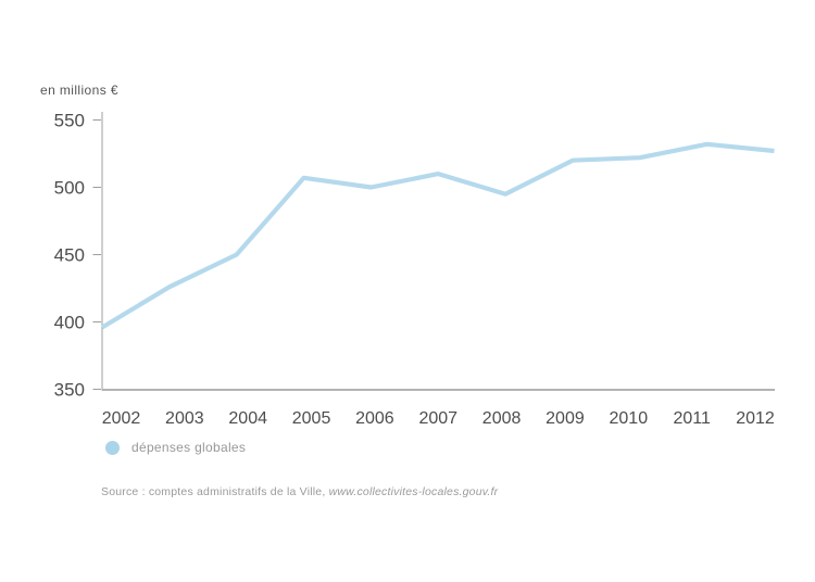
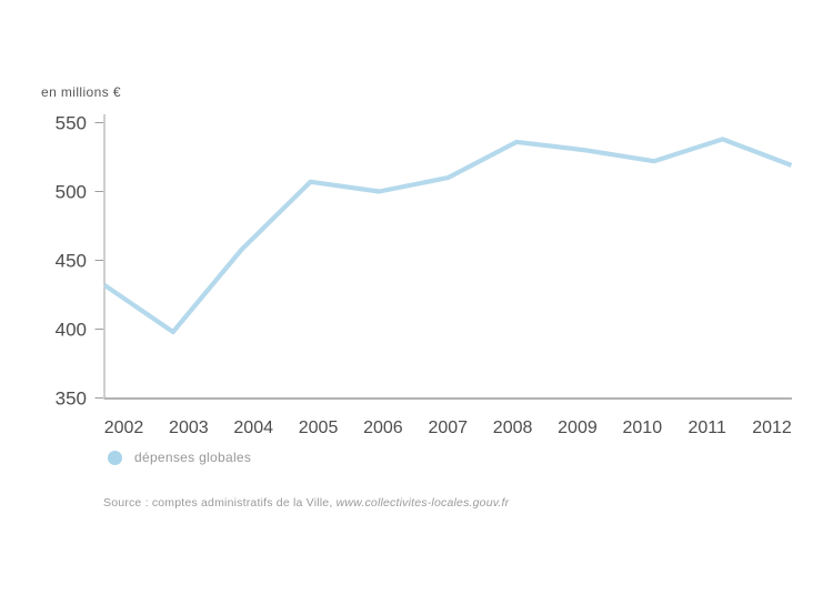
2002: 396 -> 432
2003: 426 -> 398
2004: 450 -> 458
2008: 495 -> 536
2009: 520 -> 530
2011: 532 -> 538
2012: 527 -> 519
